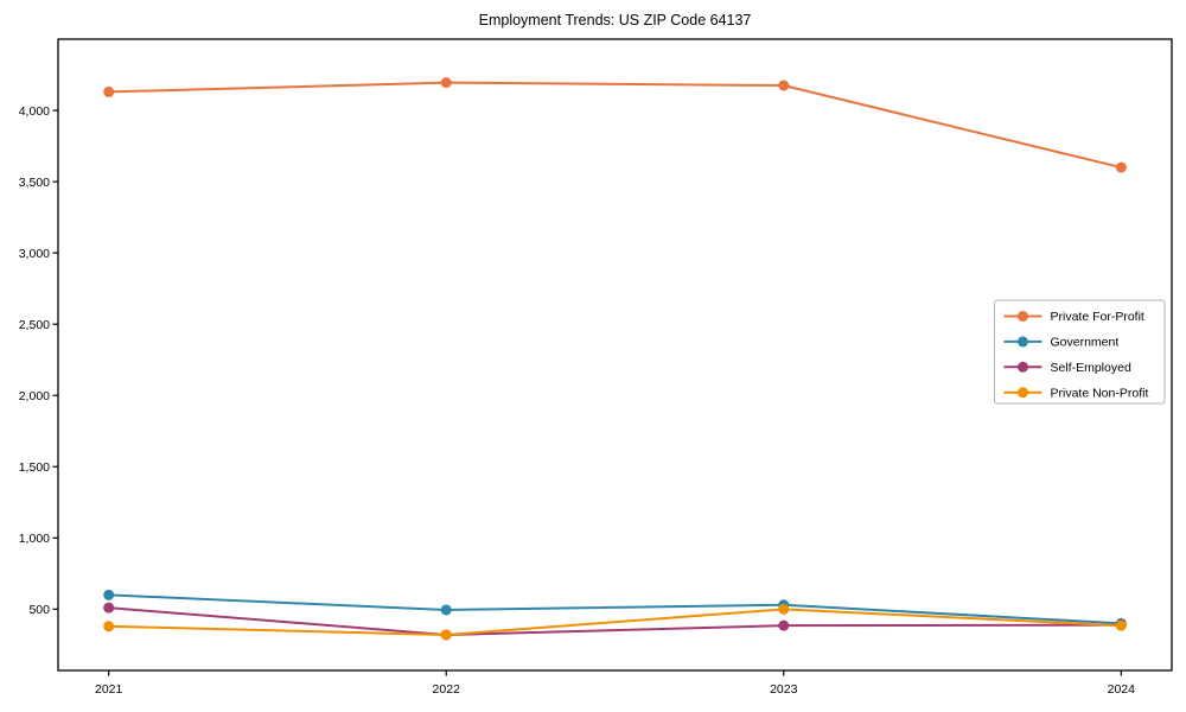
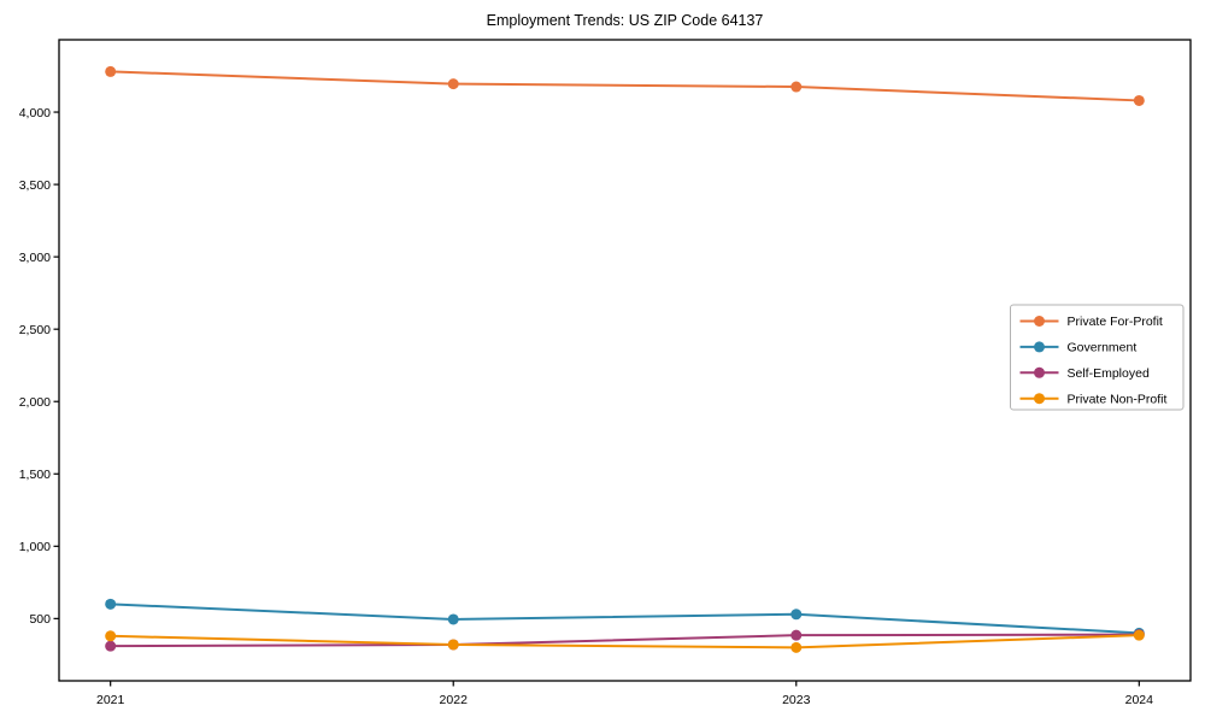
Private For-Profit/2021: 4130 -> 4280
Self-Employed/2021: 510 -> 310
Private Non-Profit/2023: 500 -> 300
Private For-Profit/2024: 3600 -> 4080
